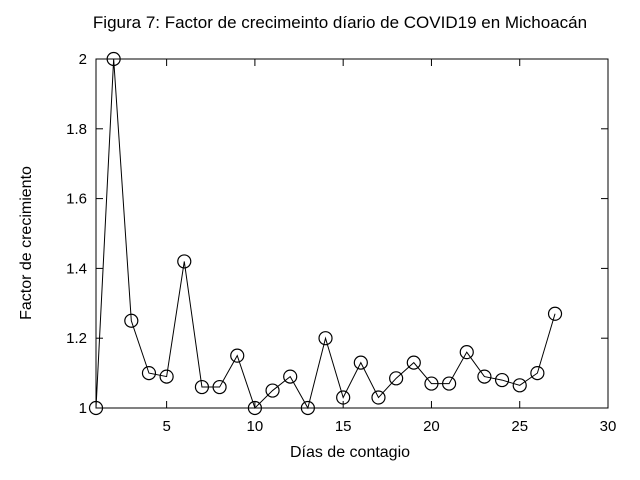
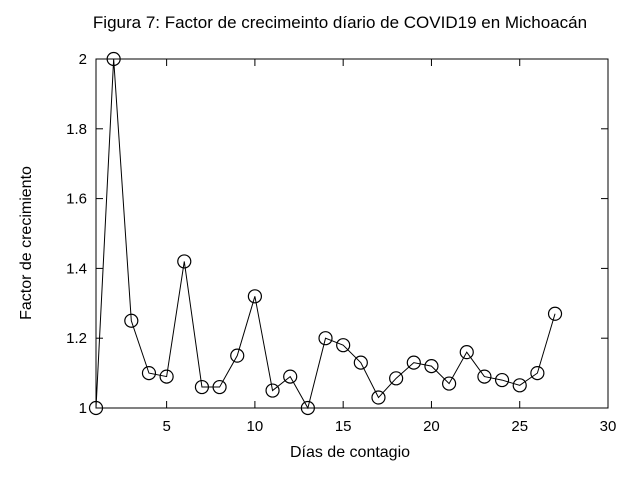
10: 1.00 -> 1.32
15: 1.03 -> 1.18
20: 1.07 -> 1.12
